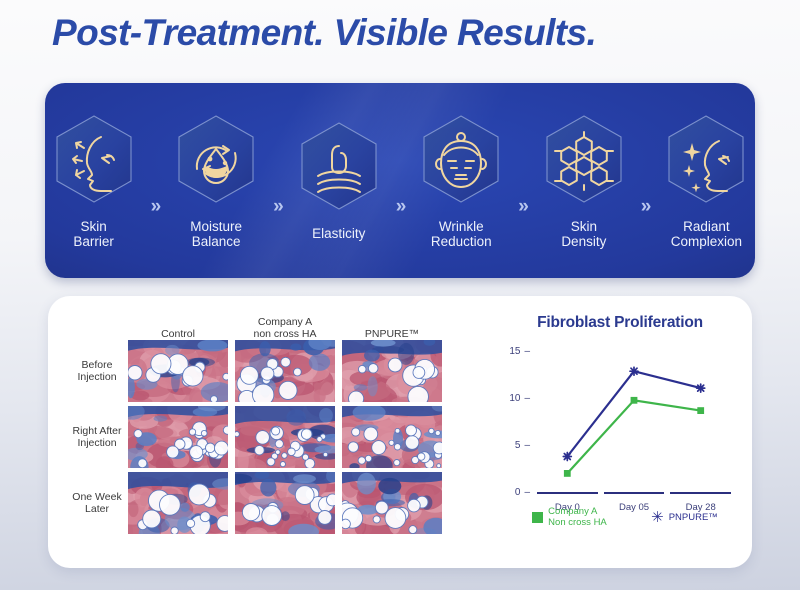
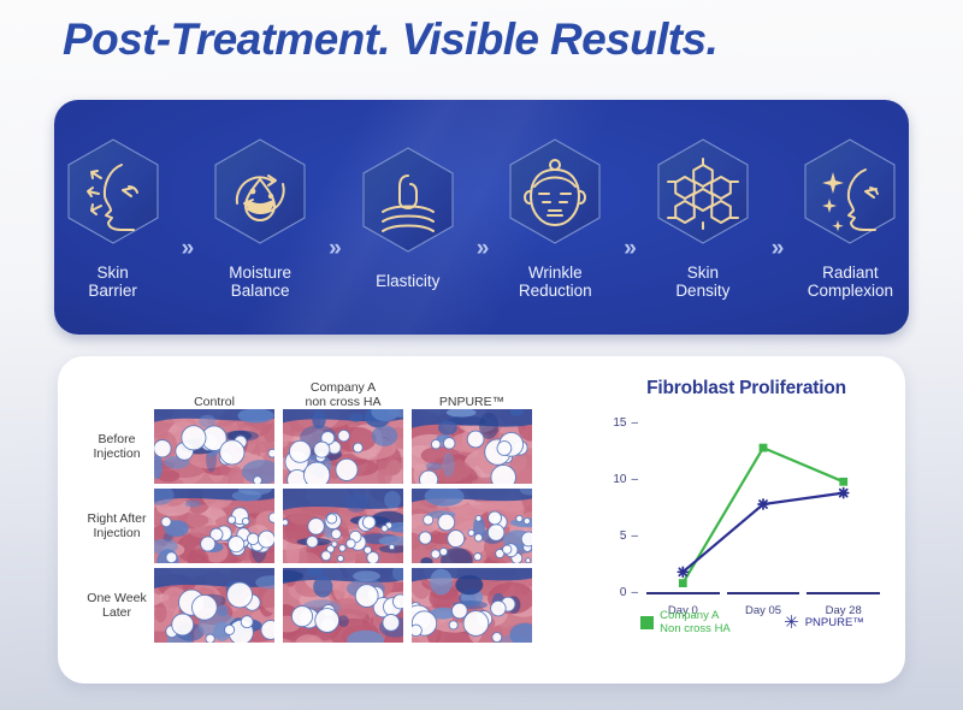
Company A Non cross HA/Day 0: 2 -> 1
PNPURE™/Day 0: 4 -> 2
Company A Non cross HA/Day 05: 10 -> 13
PNPURE™/Day 05: 13 -> 8
Company A Non cross HA/Day 28: 9 -> 10
PNPURE™/Day 28: 11 -> 9
